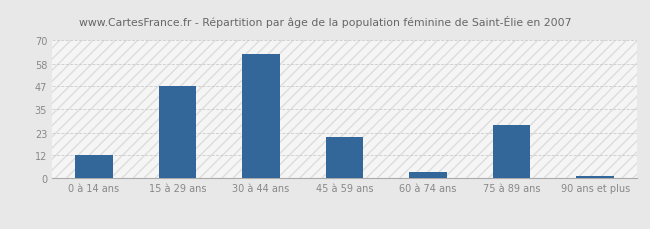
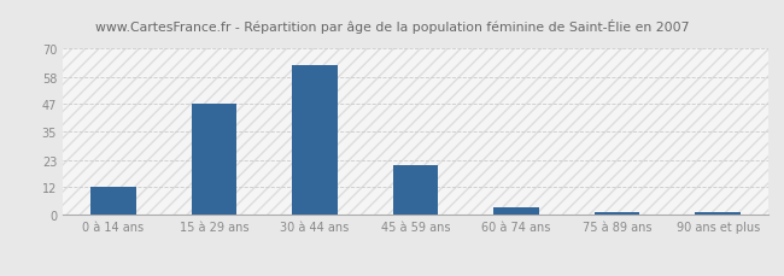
75 à 89 ans: 27 -> 1
